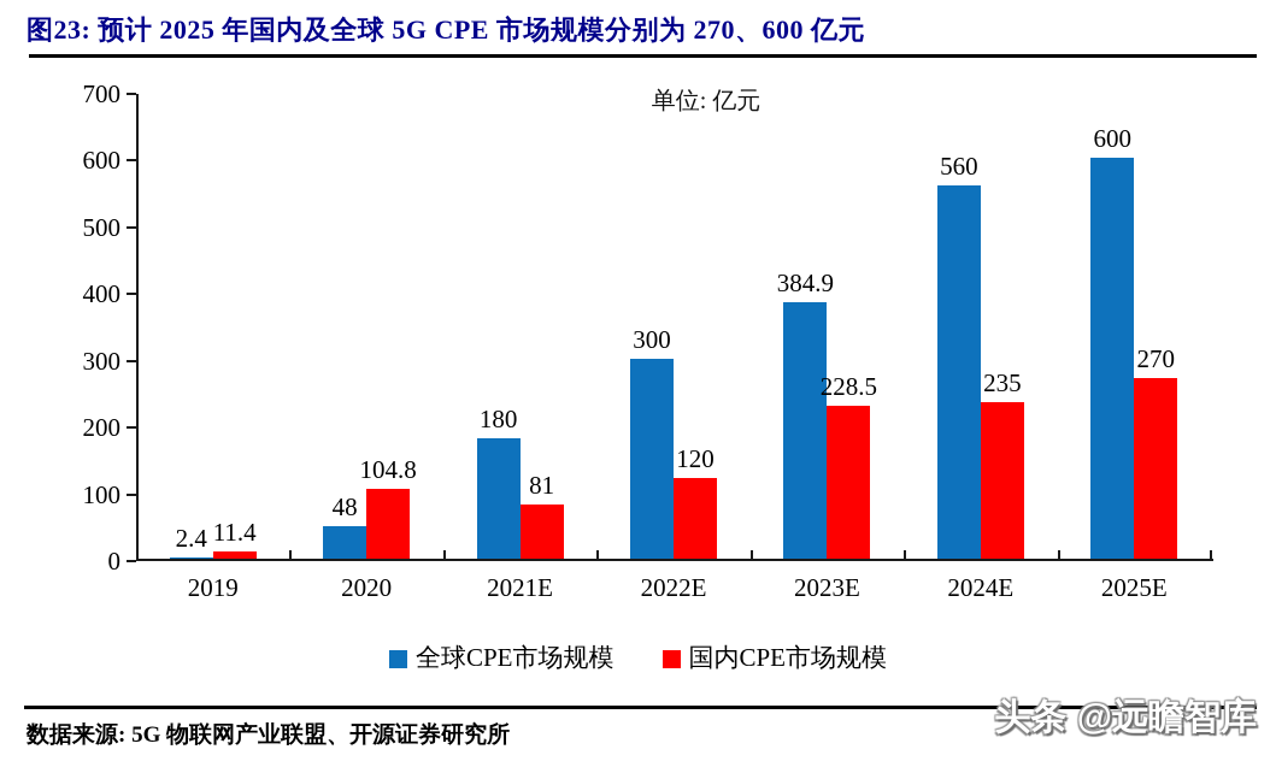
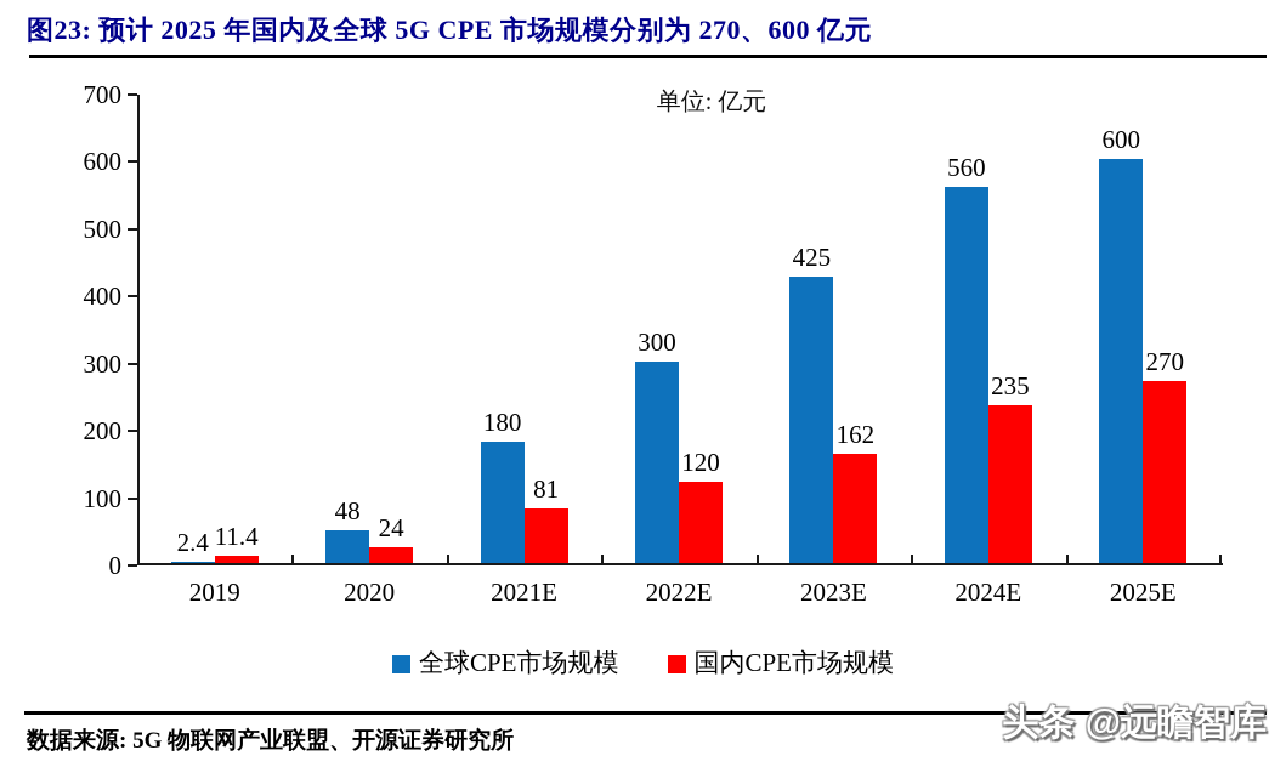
国内CPE市场规模/2020: 104.8 -> 24
全球CPE市场规模/2023E: 384.9 -> 425
国内CPE市场规模/2023E: 228.5 -> 162
